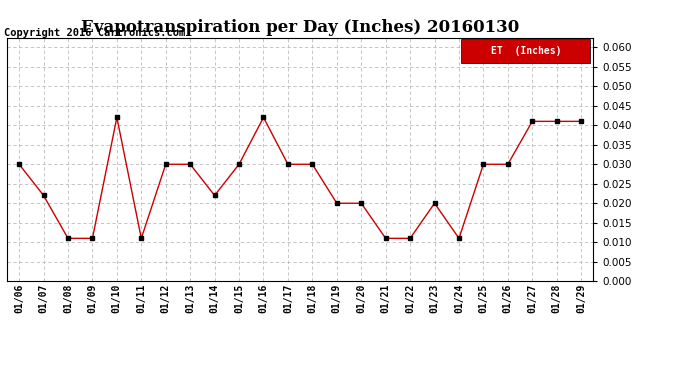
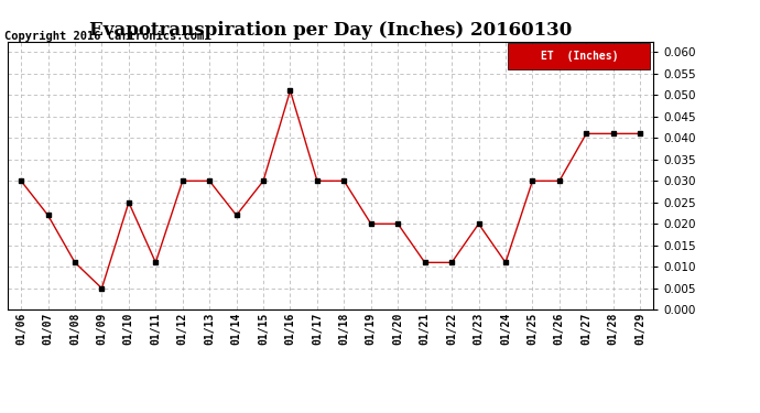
01/09: 0.011 -> 0.005
01/10: 0.042 -> 0.025
01/16: 0.042 -> 0.051
